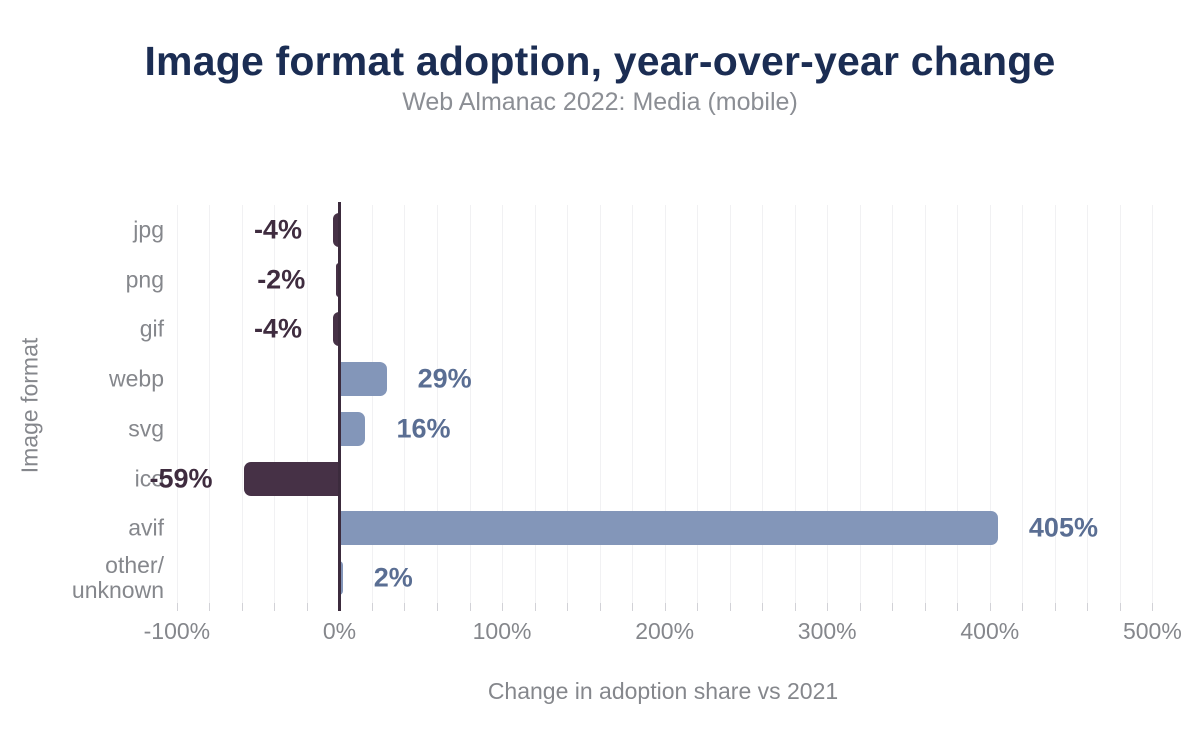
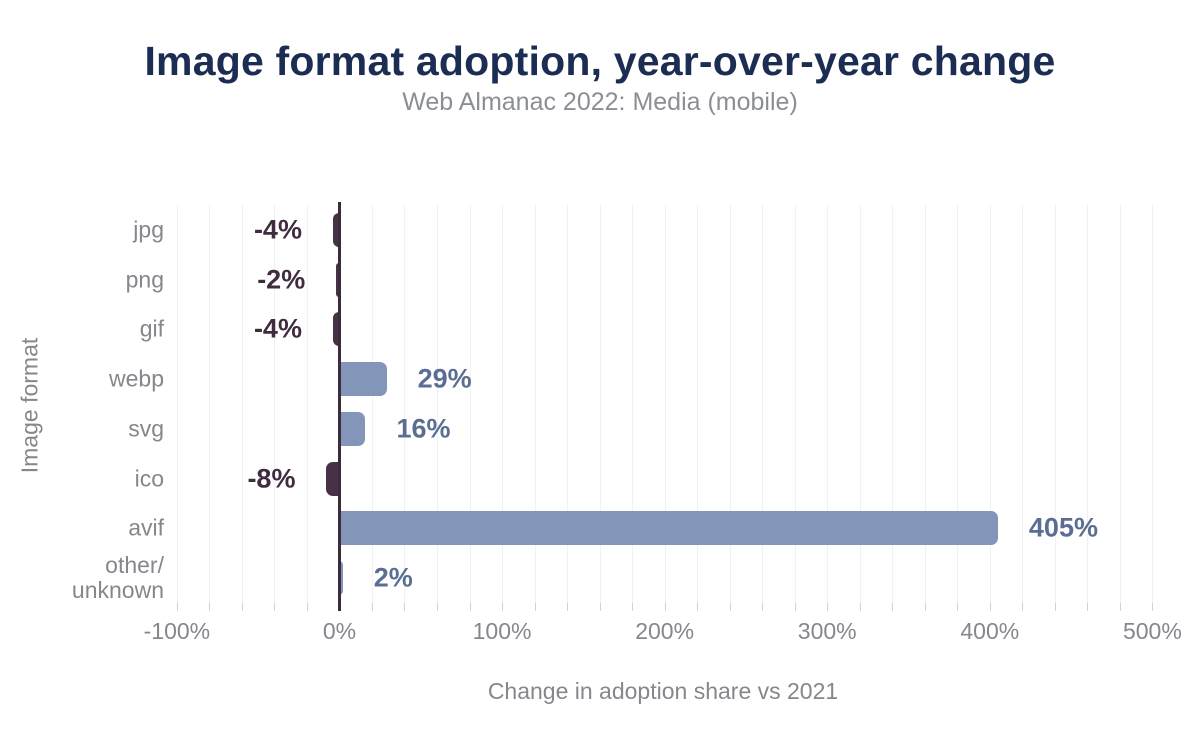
ico: -59% -> -8%
